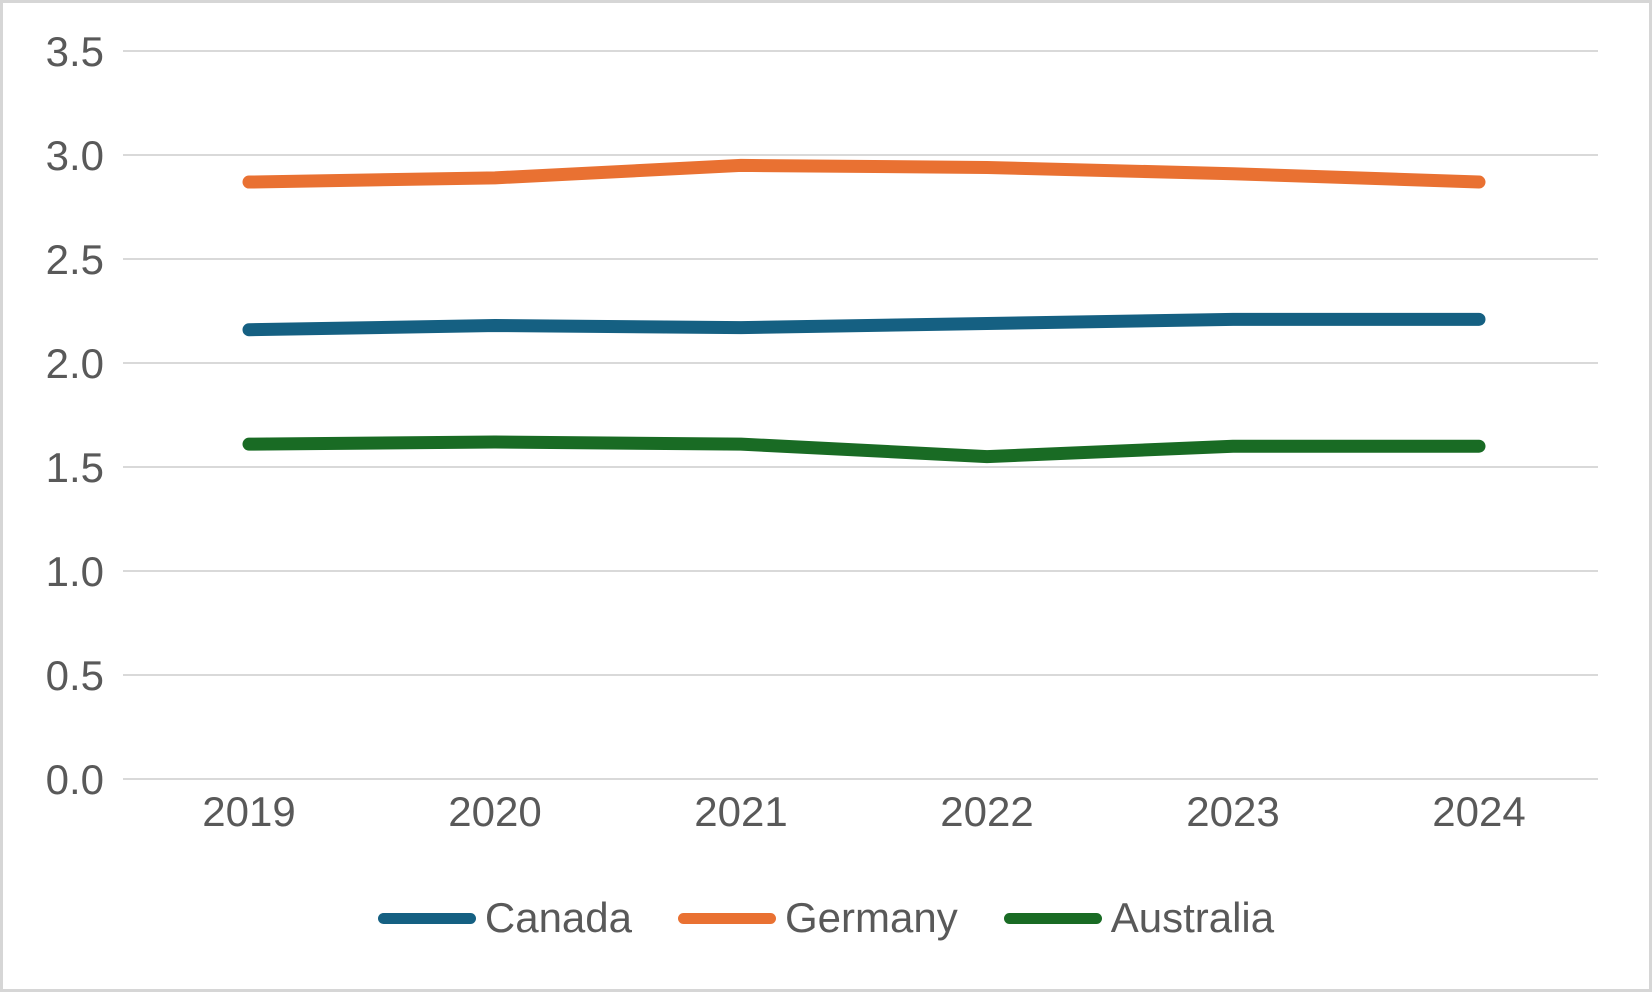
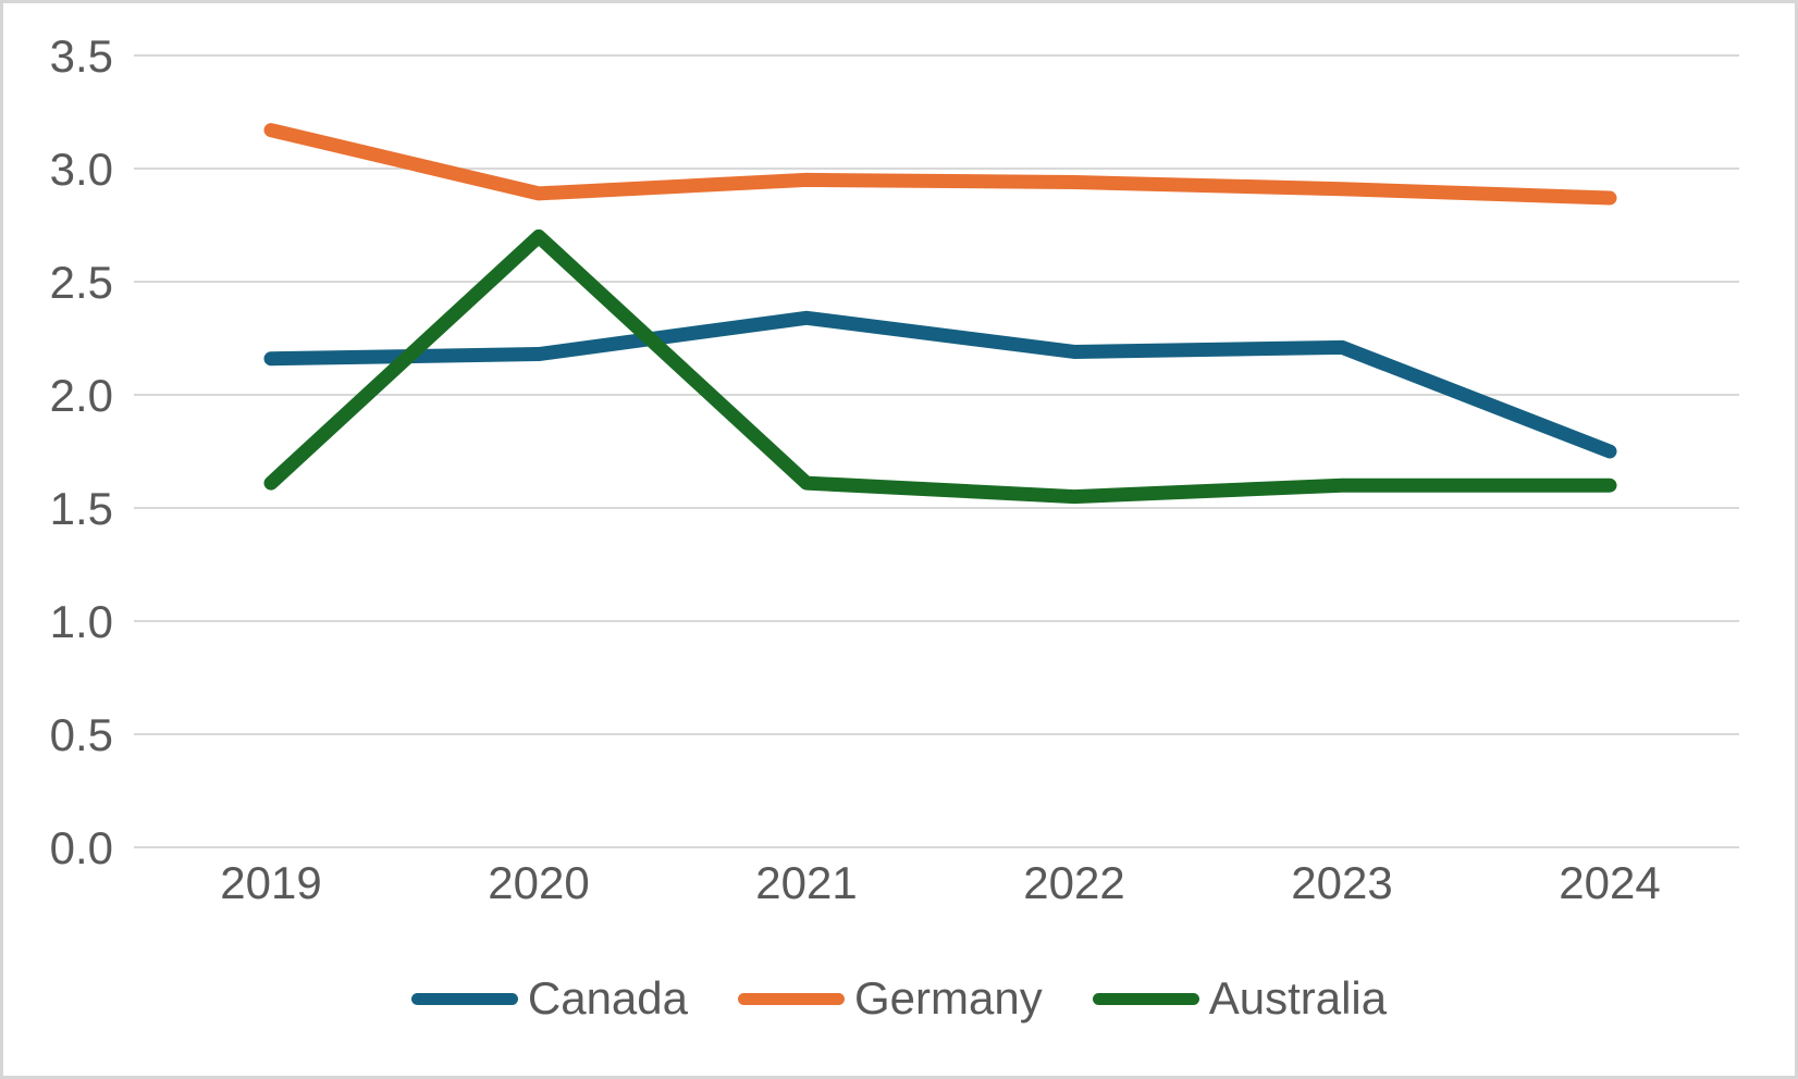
Germany/2019: 2.87 -> 3.17
Australia/2020: 1.62 -> 2.70
Canada/2021: 2.17 -> 2.34
Canada/2024: 2.21 -> 1.75
